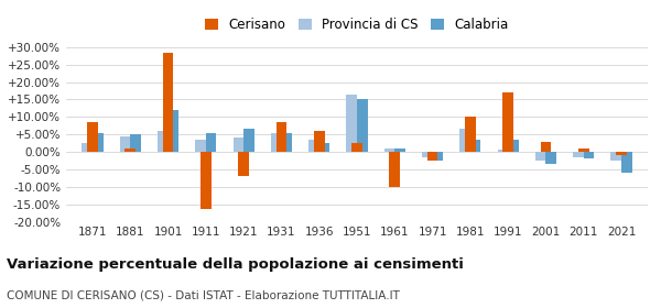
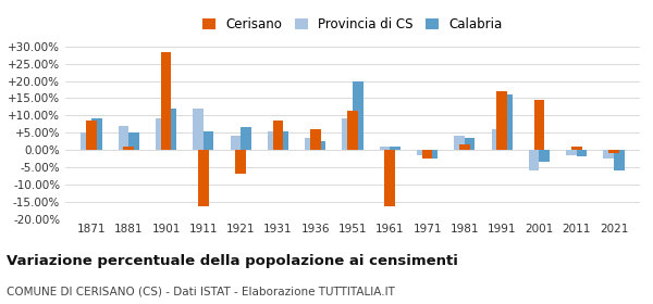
Provincia di CS/1871: 2.5% -> 5.0%
Calabria/1871: 5.5% -> 9.0%
Provincia di CS/1881: 4.5% -> 7.0%
Provincia di CS/1901: 6.0% -> 9.0%
Provincia di CS/1911: 3.5% -> 12.0%
Provincia di CS/1951: 16.5% -> 9.0%
Cerisano/1951: 2.5% -> 11.5%
Calabria/1951: 15.0% -> 20.0%
Cerisano/1961: -10.0% -> -16.5%
Provincia di CS/1981: 6.5% -> 4.0%
Cerisano/1981: 10.0% -> 1.5%
Provincia di CS/1991: 0.5% -> 6.0%
Calabria/1991: 3.5% -> 16.0%
Provincia di CS/2001: -2.5% -> -6.0%
Cerisano/2001: 3.0% -> 14.5%
